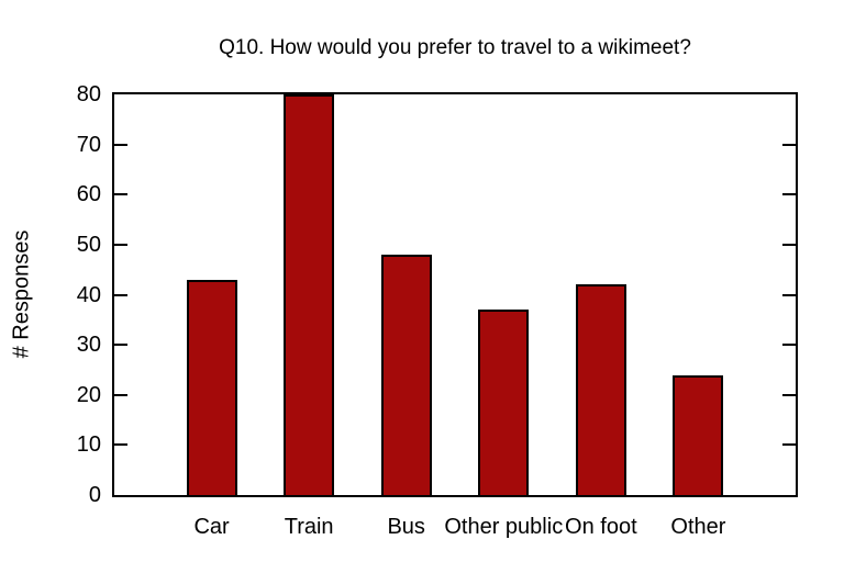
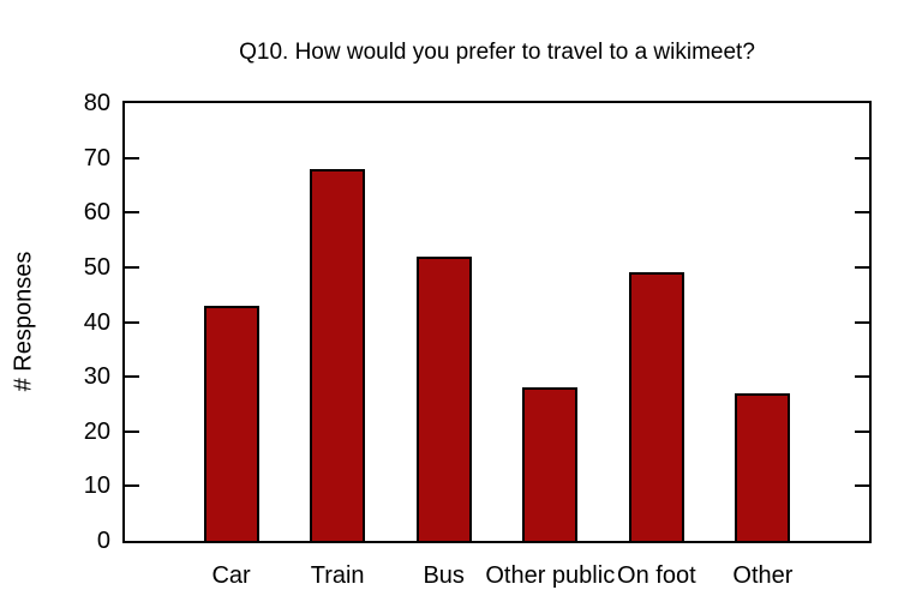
Train: 80 -> 68
Bus: 48 -> 52
Other public: 37 -> 28
On foot: 42 -> 49
Other: 24 -> 27
